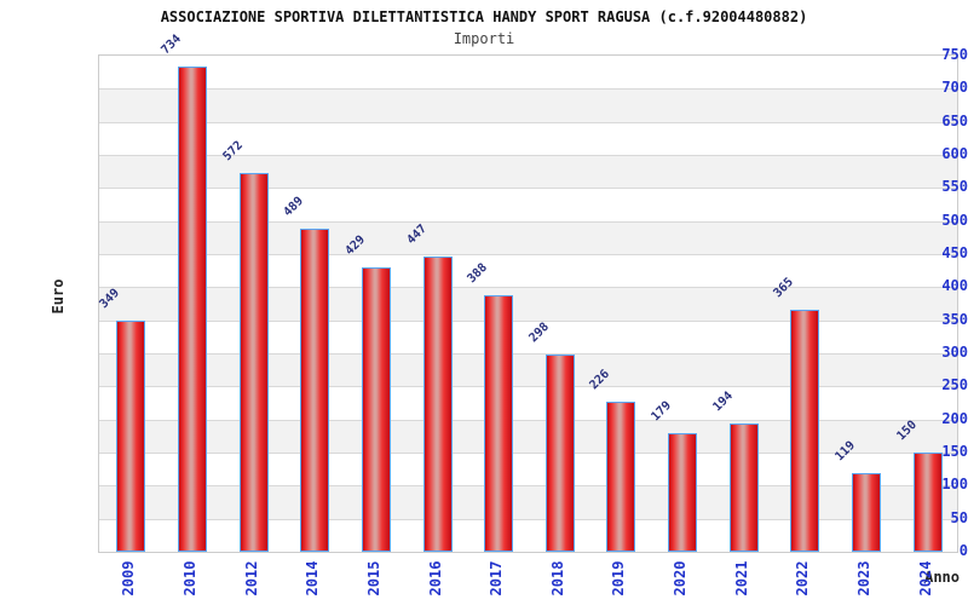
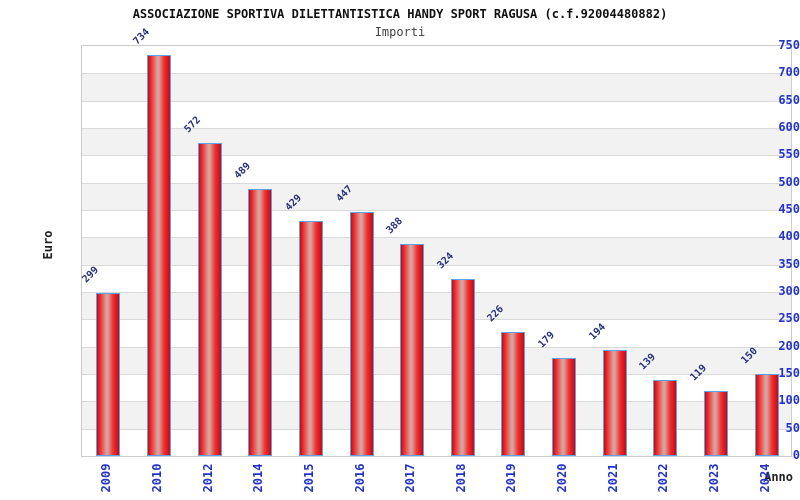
2009: 349 -> 299
2018: 298 -> 324
2022: 365 -> 139
